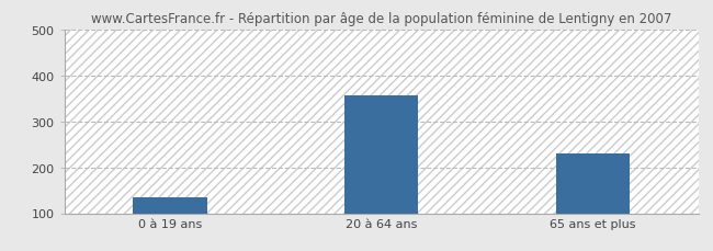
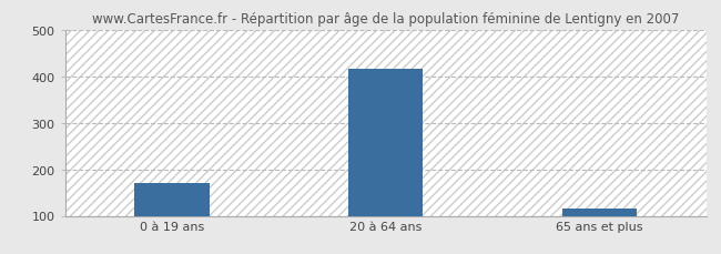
0 à 19 ans: 135 -> 170
20 à 64 ans: 355 -> 415
65 ans et plus: 230 -> 115
